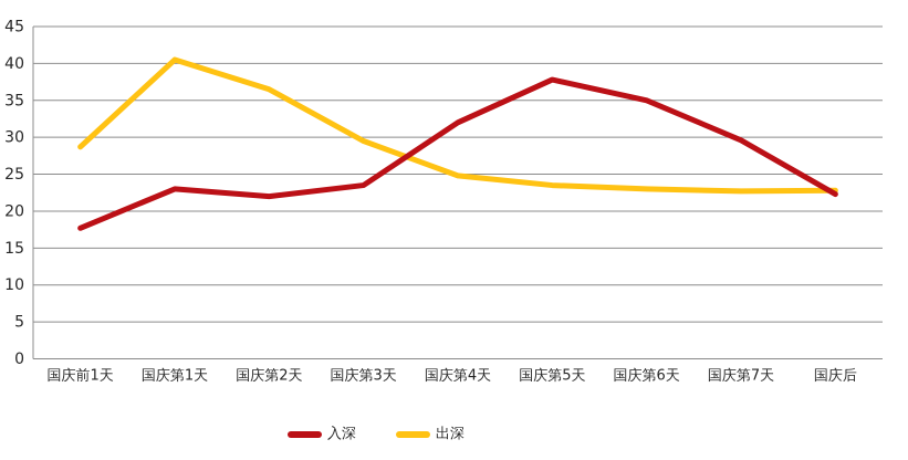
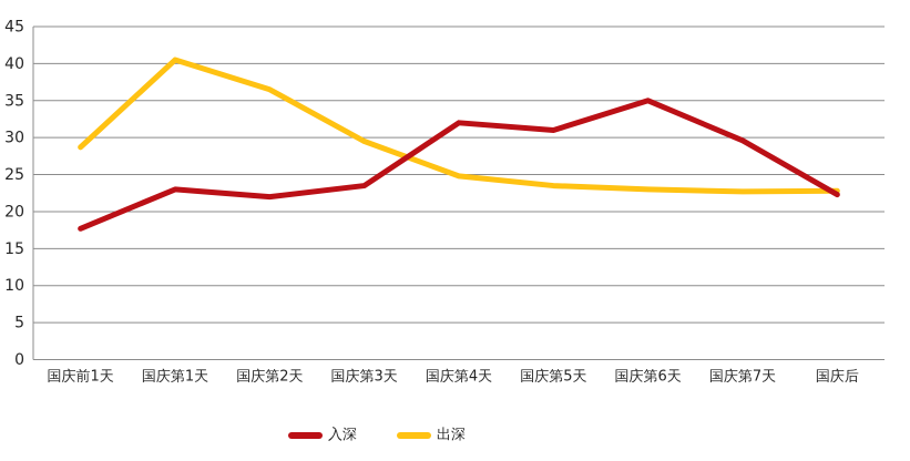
入深/国庆第5天: 38 -> 31
